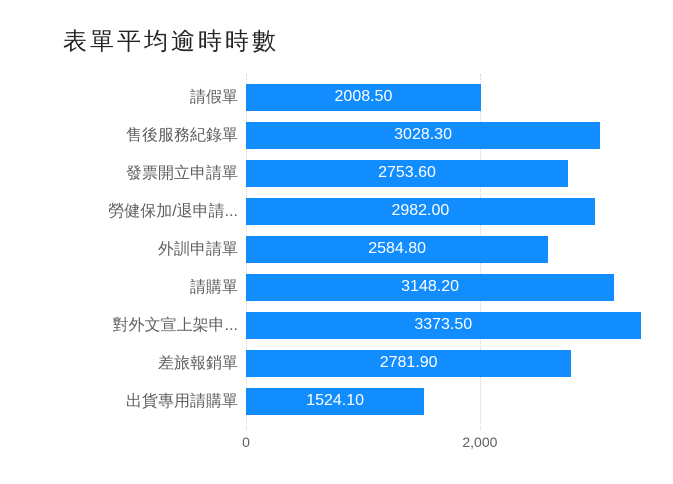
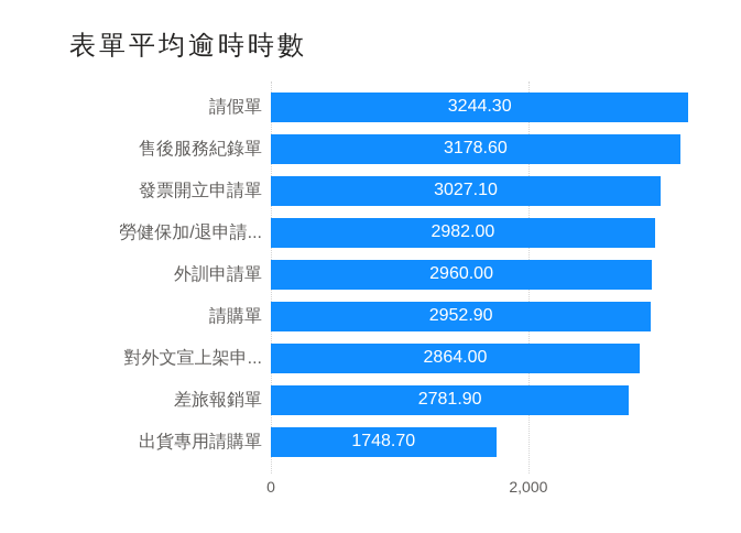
請假單: 2008.50 -> 3244.30
售後服務紀錄單: 3028.30 -> 3178.60
發票開立申請單: 2753.60 -> 3027.10
外訓申請單: 2584.80 -> 2960.00
請購單: 3148.20 -> 2952.90
對外文宣上架申...: 3373.50 -> 2864.00
出貨專用請購單: 1524.10 -> 1748.70
